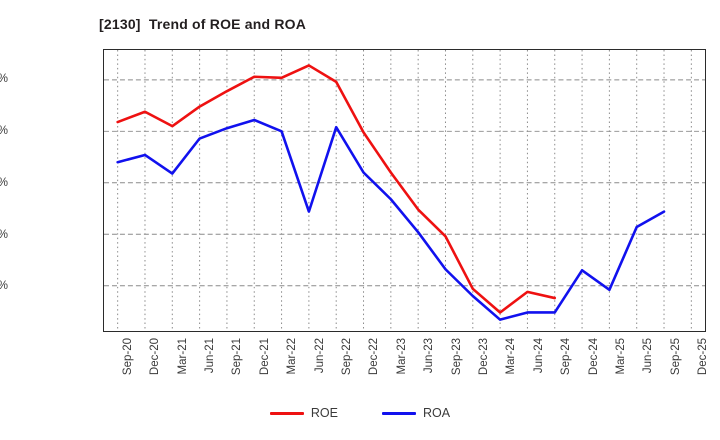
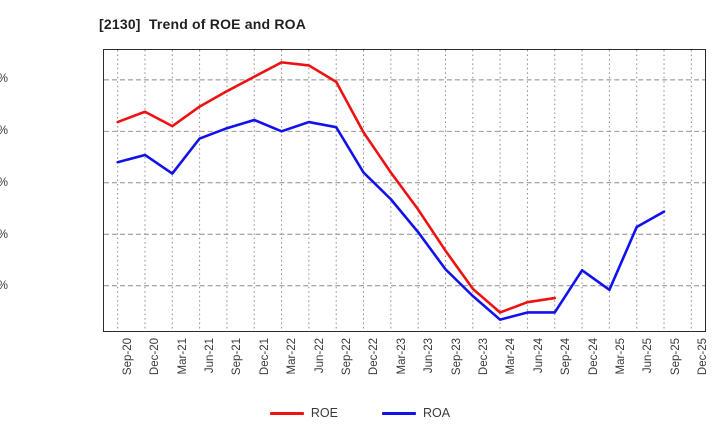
ROE/Mar-22: 25.2% -> 26.7%
ROA/Jun-22: 12.2% -> 20.9%
ROE/Sep-23: 9.8% -> 8.4%
ROE/Jun-24: 4.4% -> 3.4%
